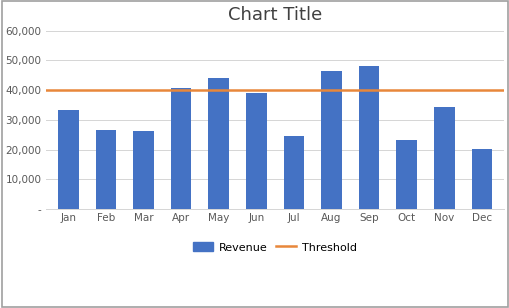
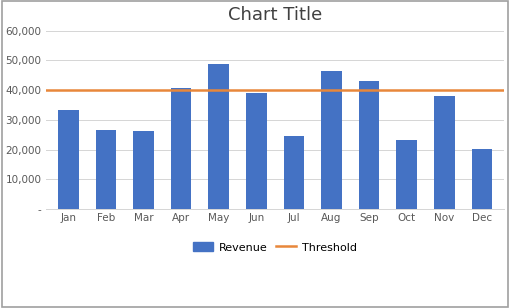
May: 44,000 -> 48,800
Sep: 48,000 -> 43,100
Nov: 34,500 -> 38,000
